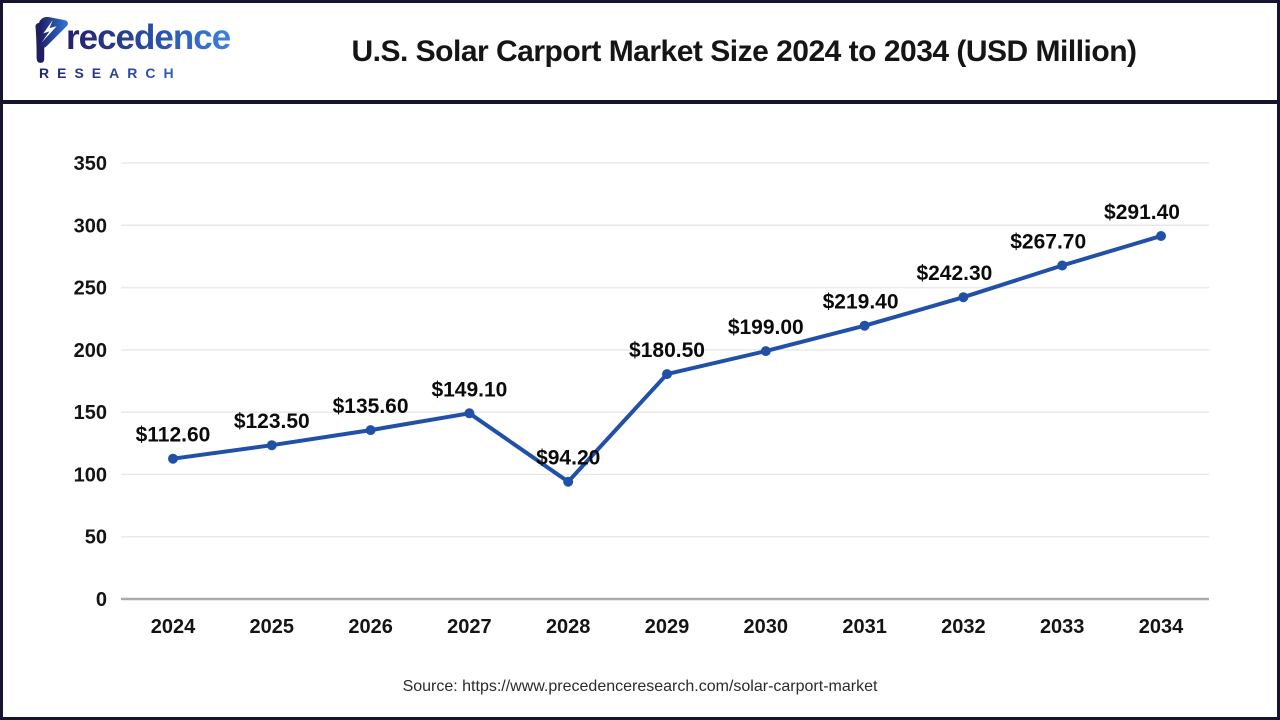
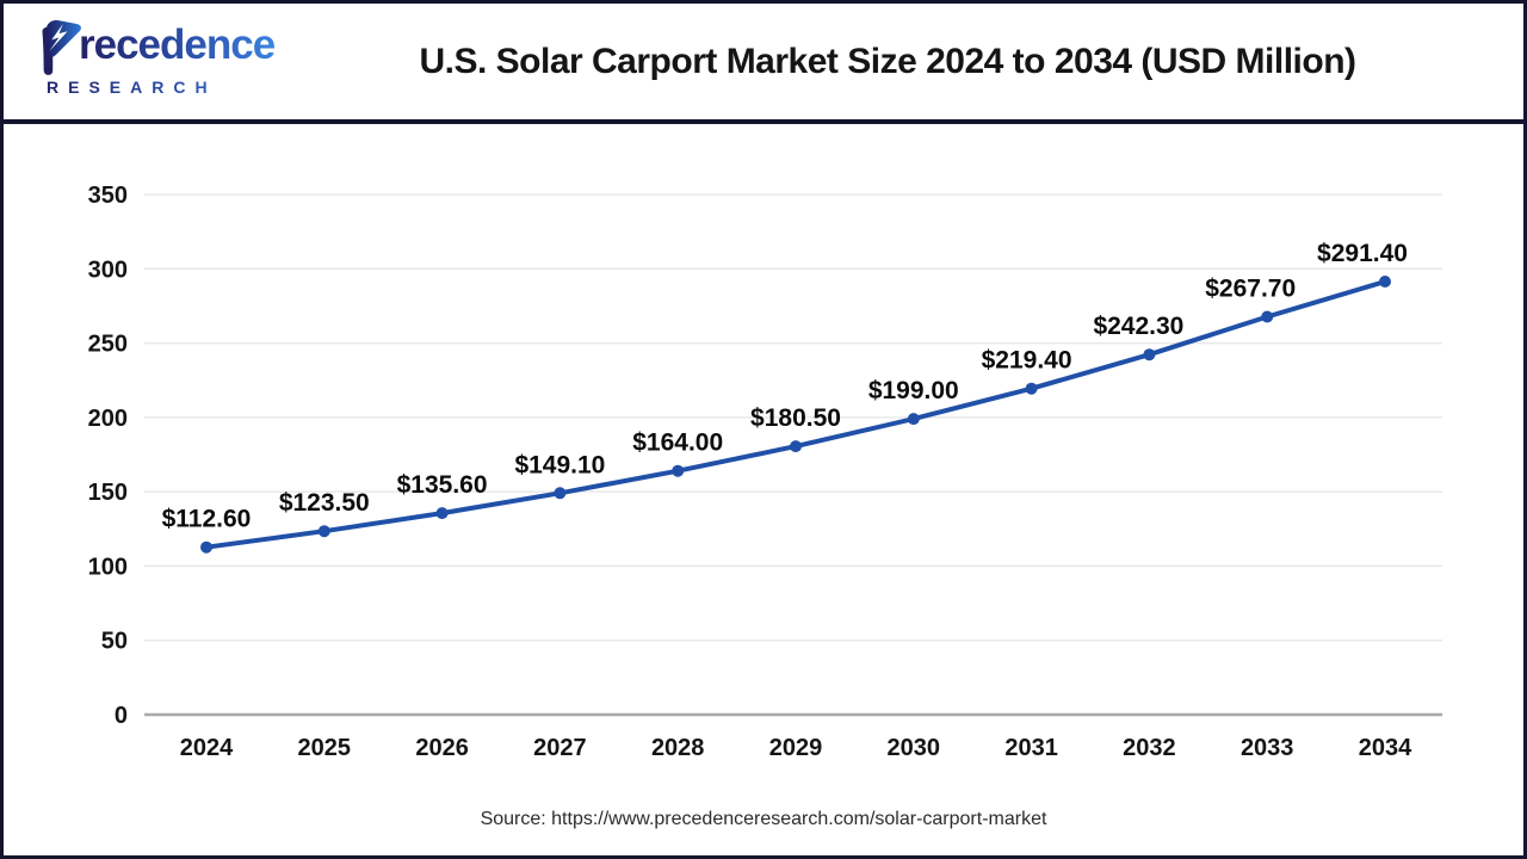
2028: $94.20 -> $164.00
